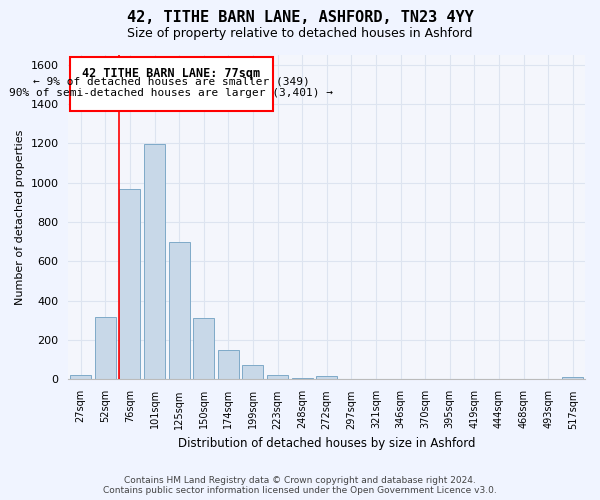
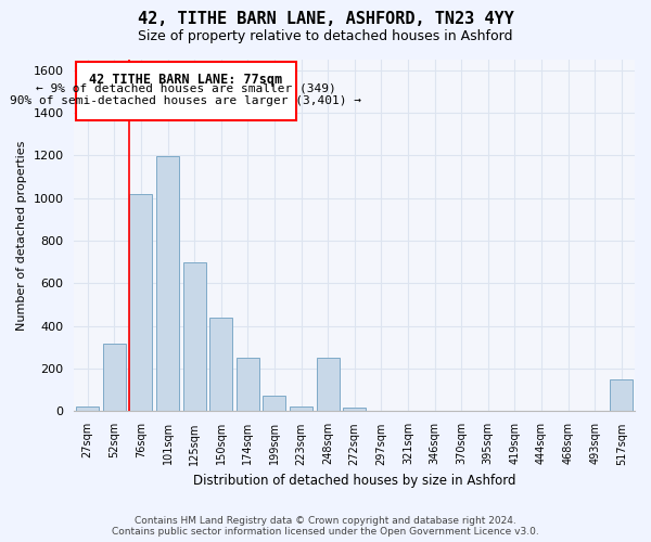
76sqm: 970 -> 1020
150sqm: 310 -> 440
174sqm: 150 -> 250
248sqm: 0 -> 250
517sqm: 10 -> 150
